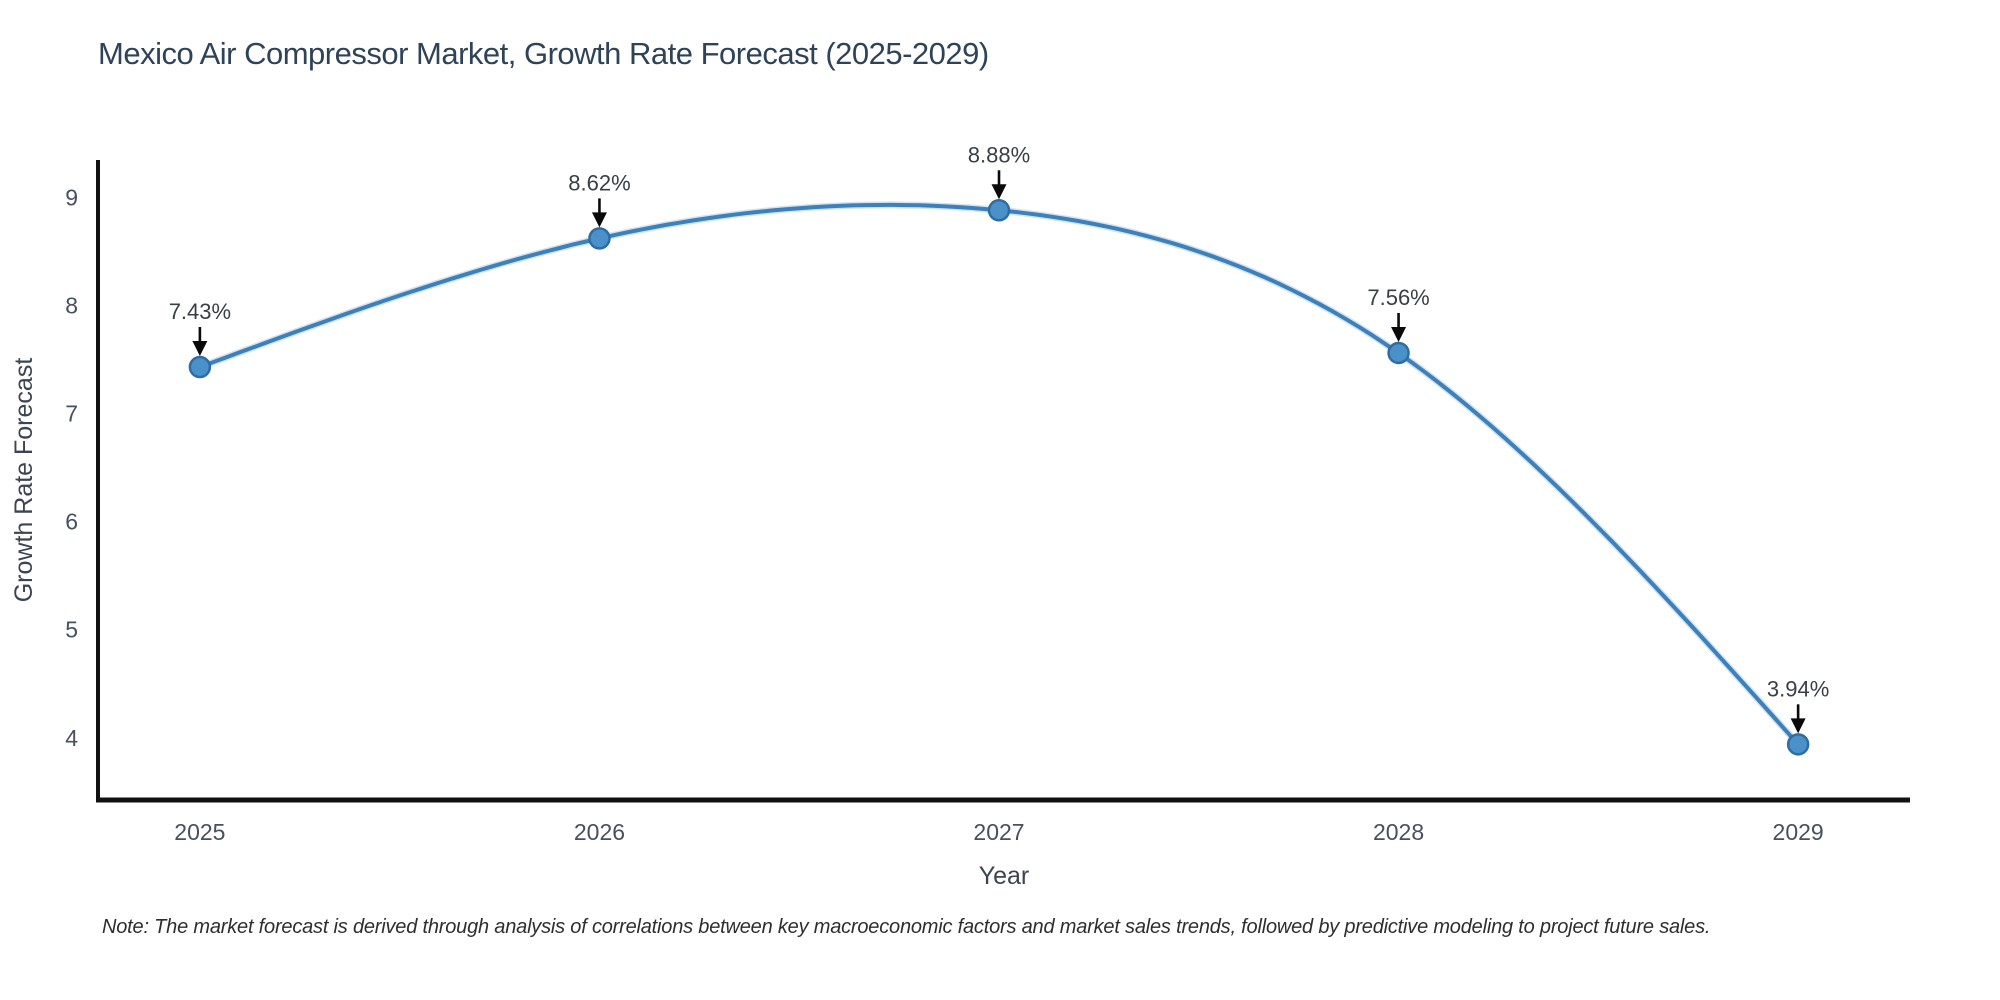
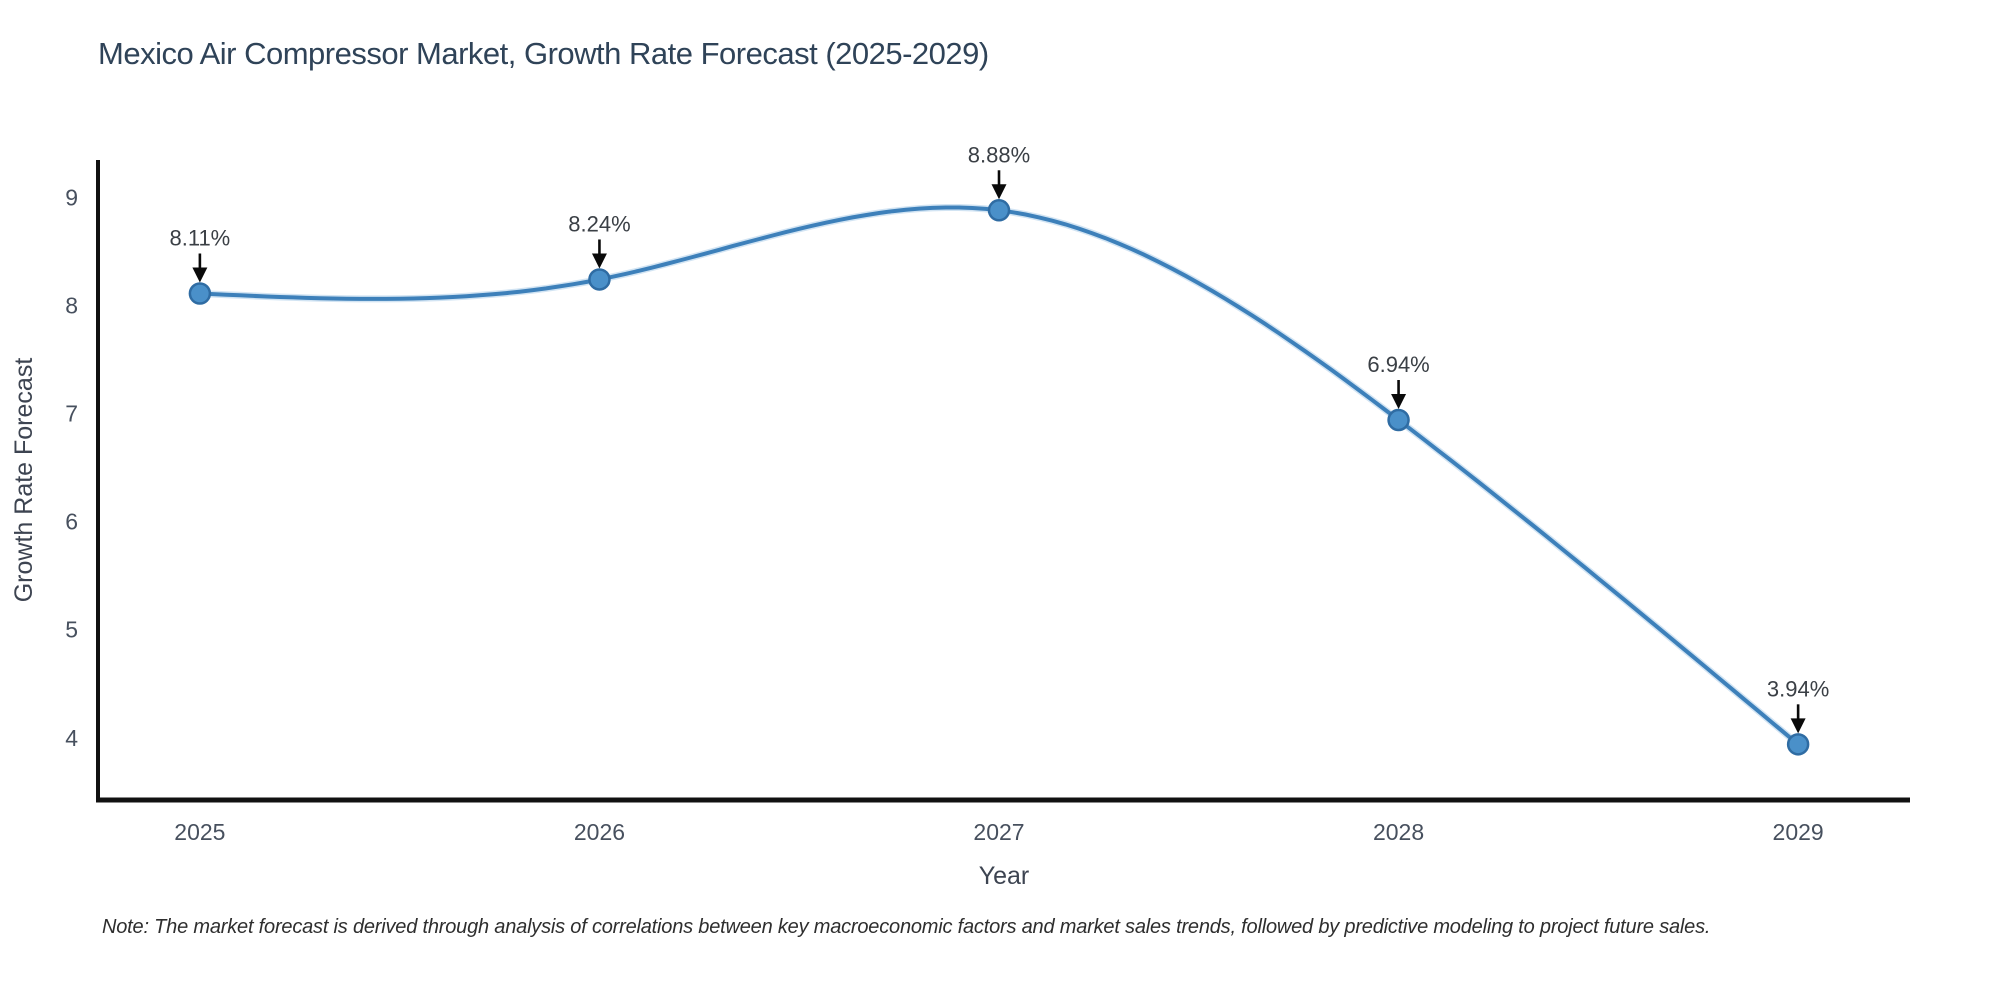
2025: 7.43% -> 8.11%
2026: 8.62% -> 8.24%
2028: 7.56% -> 6.94%
